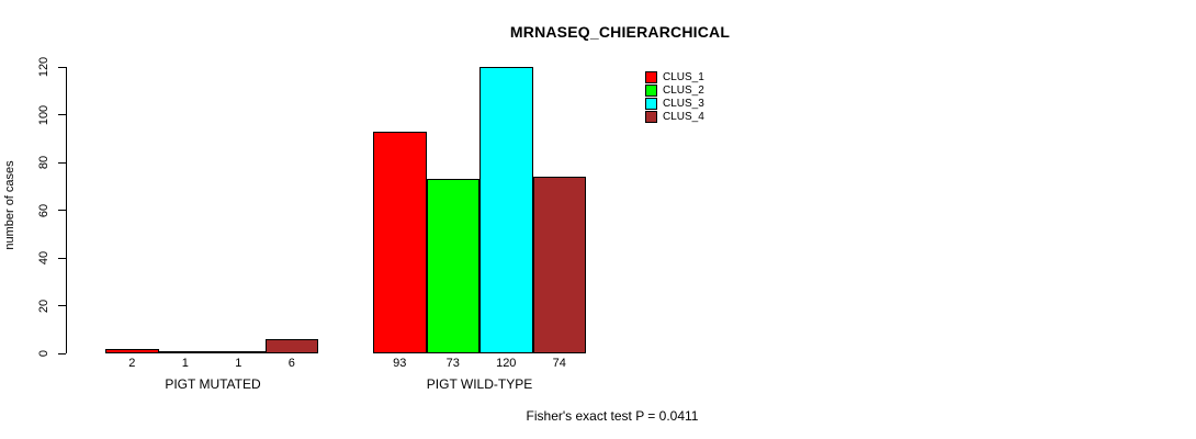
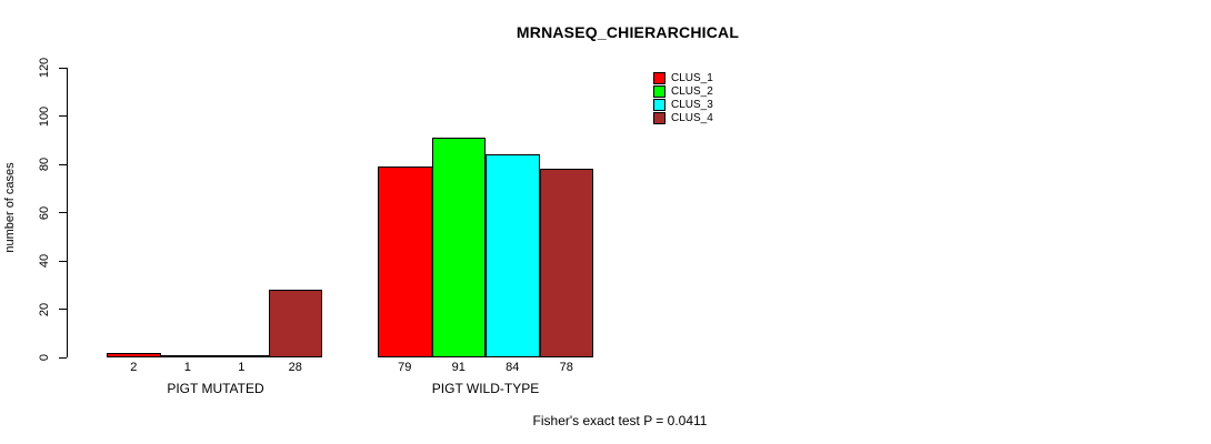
CLUS_4/PIGT MUTATED: 6 -> 28
CLUS_1/PIGT WILD-TYPE: 93 -> 79
CLUS_2/PIGT WILD-TYPE: 73 -> 91
CLUS_3/PIGT WILD-TYPE: 120 -> 84
CLUS_4/PIGT WILD-TYPE: 74 -> 78
